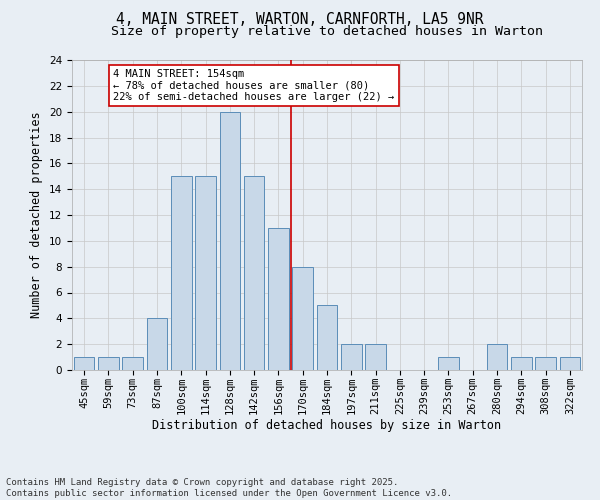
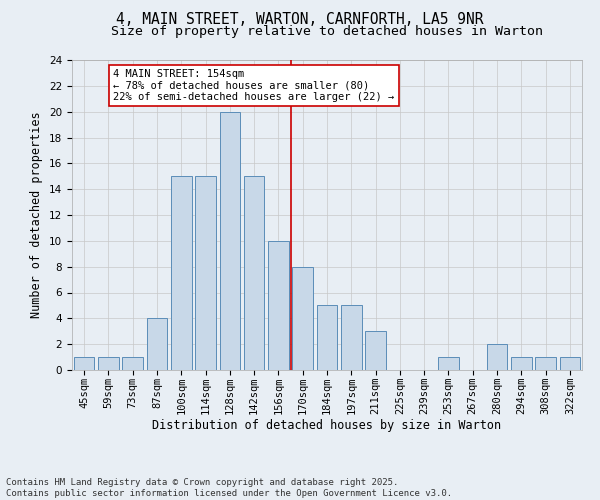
156sqm: 11 -> 10
197sqm: 2 -> 5
211sqm: 2 -> 3
